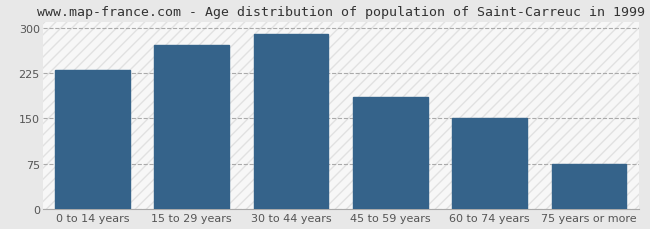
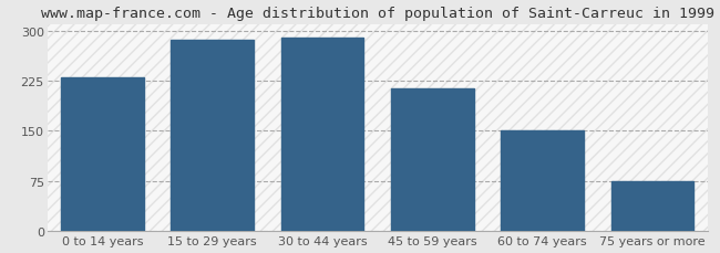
15 to 29 years: 272 -> 286
45 to 59 years: 186 -> 213
